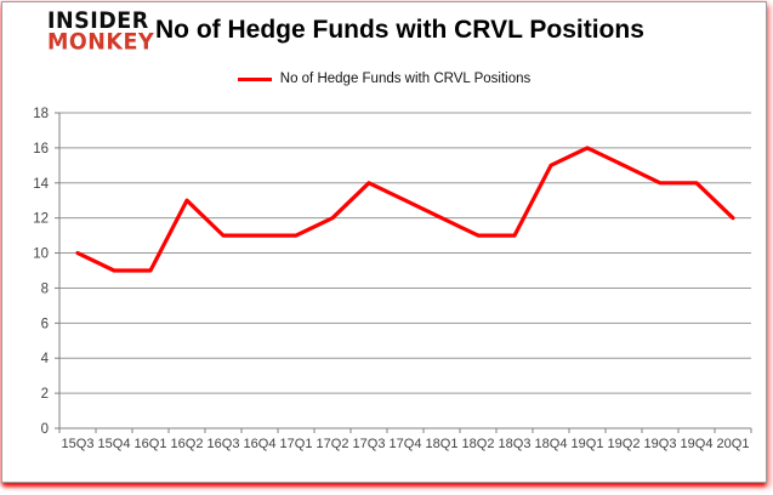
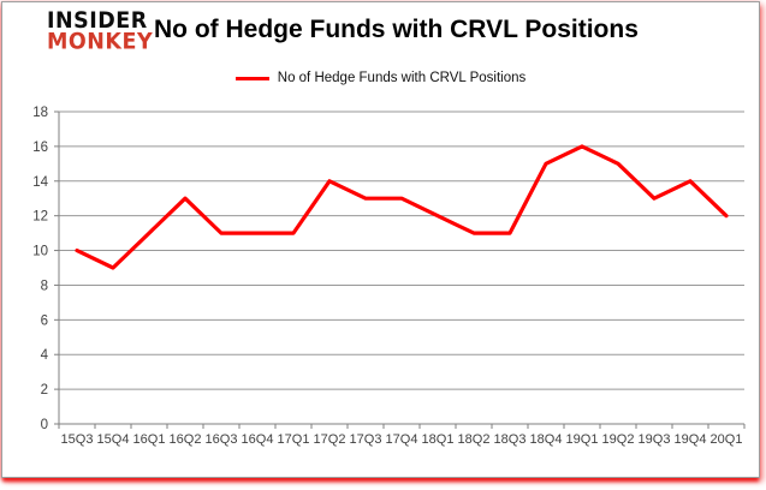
16Q1: 9 -> 11
17Q2: 12 -> 14
17Q3: 14 -> 13
19Q3: 14 -> 13
